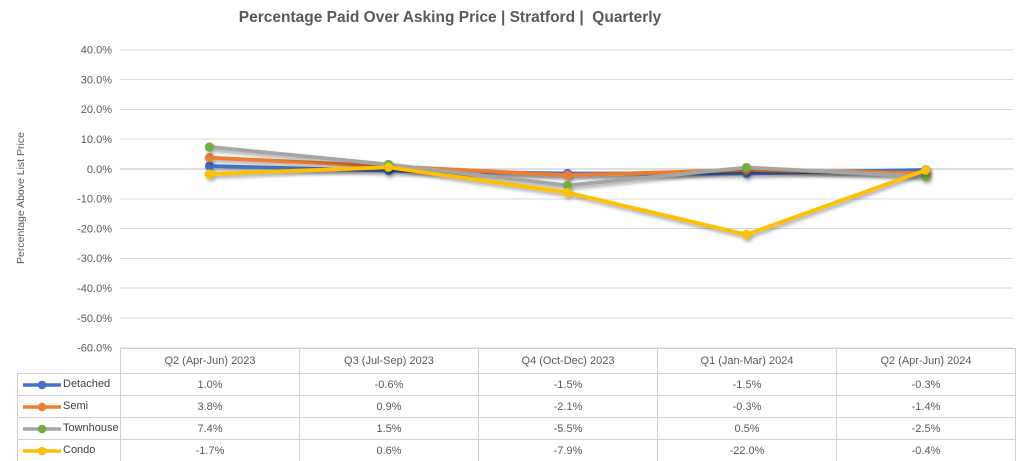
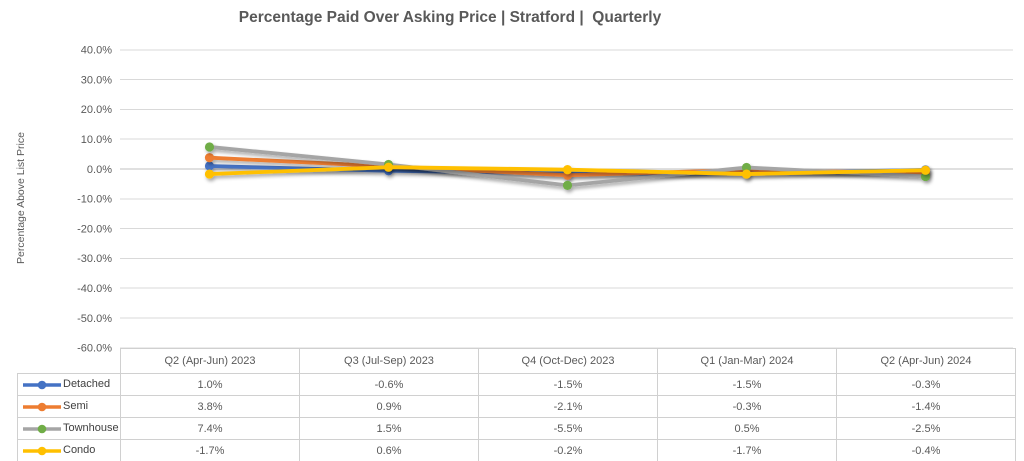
Condo/Q4 (Oct-Dec) 2023: -7.9% -> -0.2%
Condo/Q1 (Jan-Mar) 2024: -22.0% -> -1.7%
